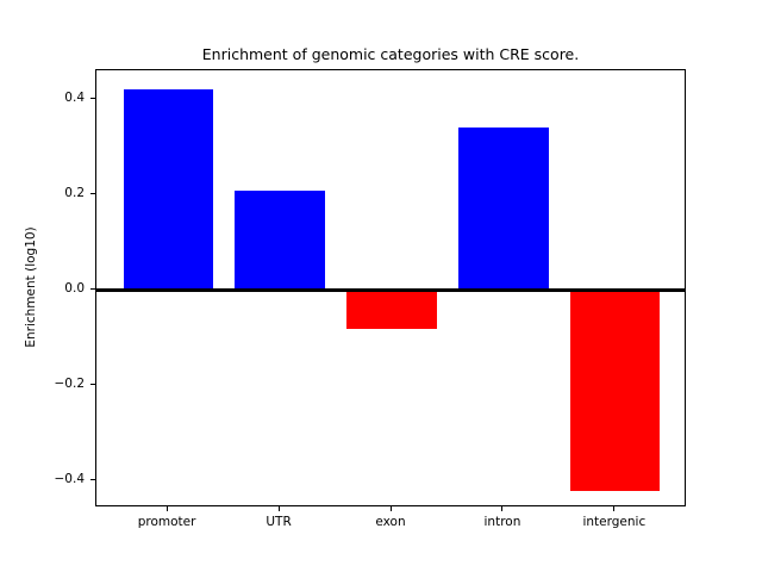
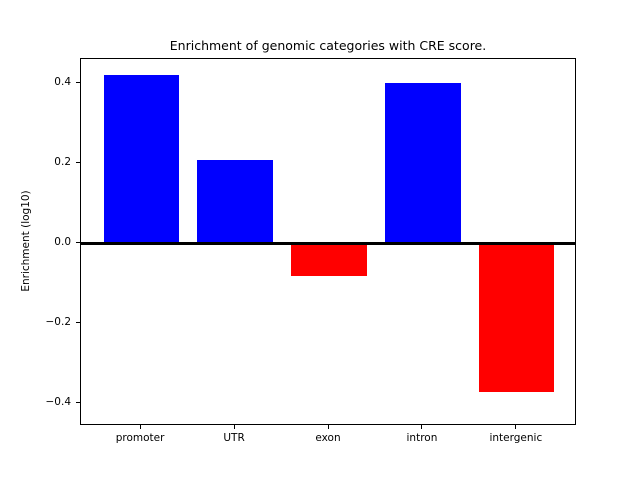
intron: 0.34 -> 0.40
intergenic: -0.42 -> -0.37
